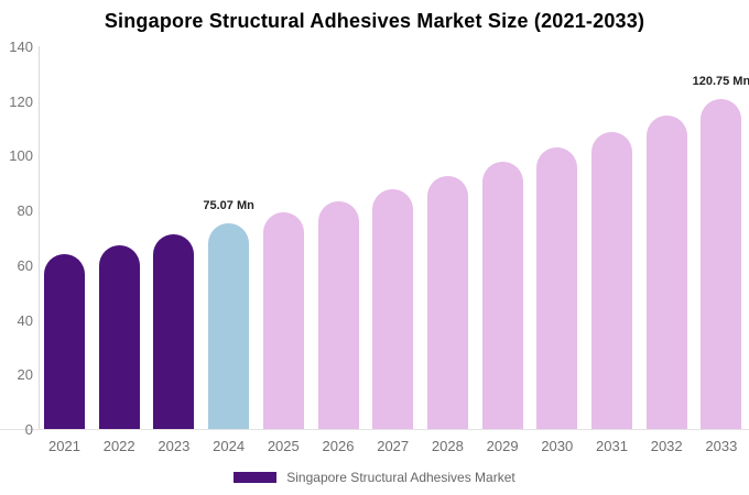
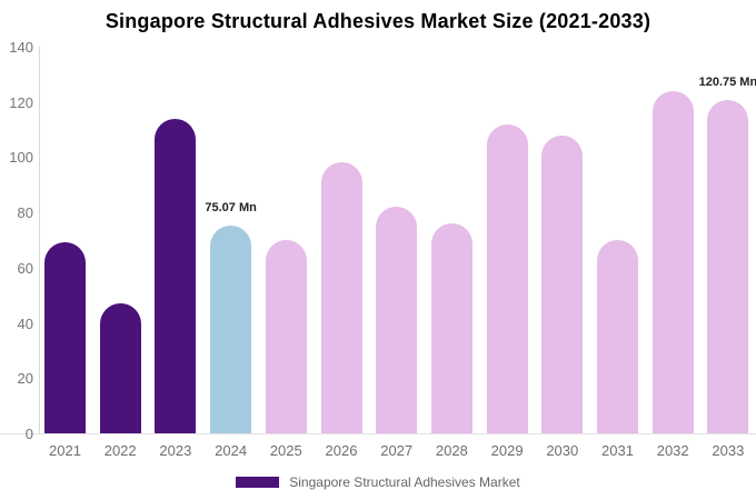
2021: 64 -> 69
2022: 67 -> 47
2023: 71 -> 114
2025: 79 -> 70
2026: 83 -> 98
2027: 88 -> 82
2028: 93 -> 76
2029: 98 -> 112
2030: 103 -> 108
2031: 109 -> 70
2032: 114 -> 124
